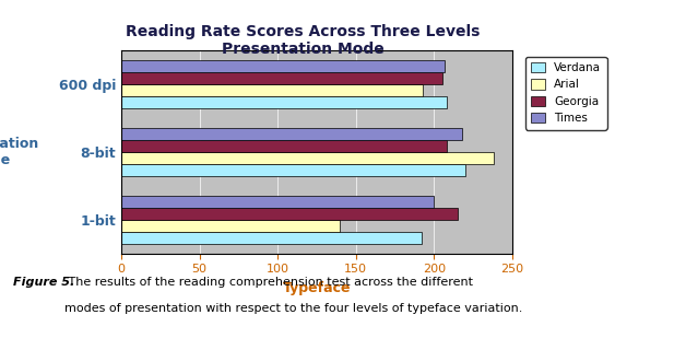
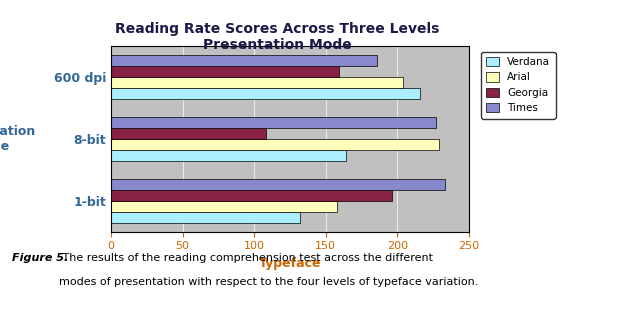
Times/600 dpi: 207 -> 186
Georgia/600 dpi: 205 -> 159
Arial/600 dpi: 193 -> 204
Verdana/600 dpi: 208 -> 216
Times/8-bit: 218 -> 227
Georgia/8-bit: 208 -> 108
Arial/8-bit: 238 -> 229
Verdana/8-bit: 220 -> 164
Times/1-bit: 200 -> 233
Georgia/1-bit: 215 -> 196
Arial/1-bit: 140 -> 158
Verdana/1-bit: 192 -> 132
